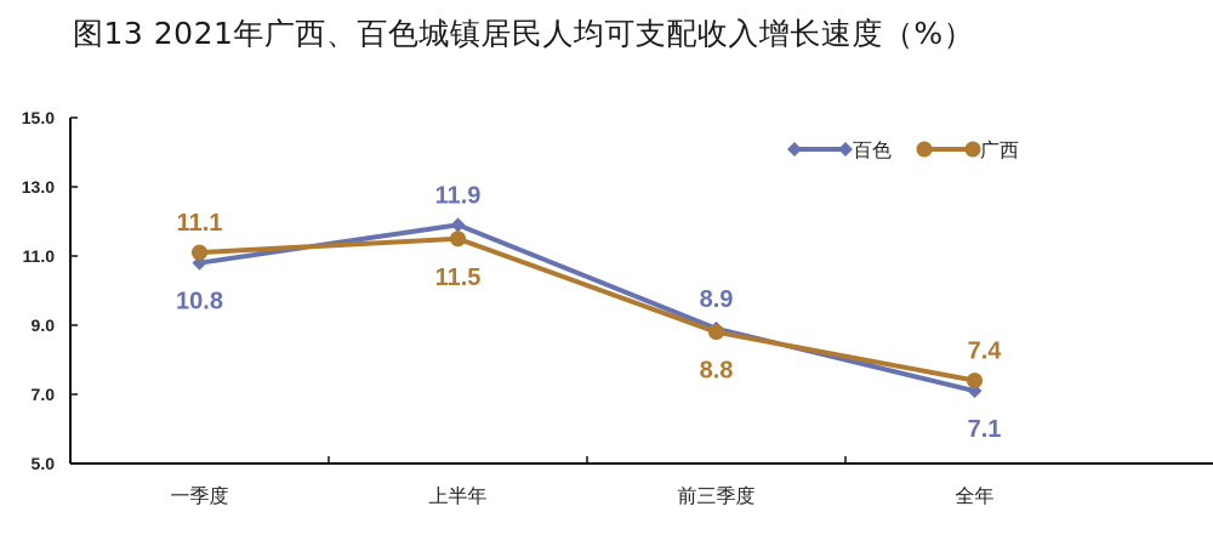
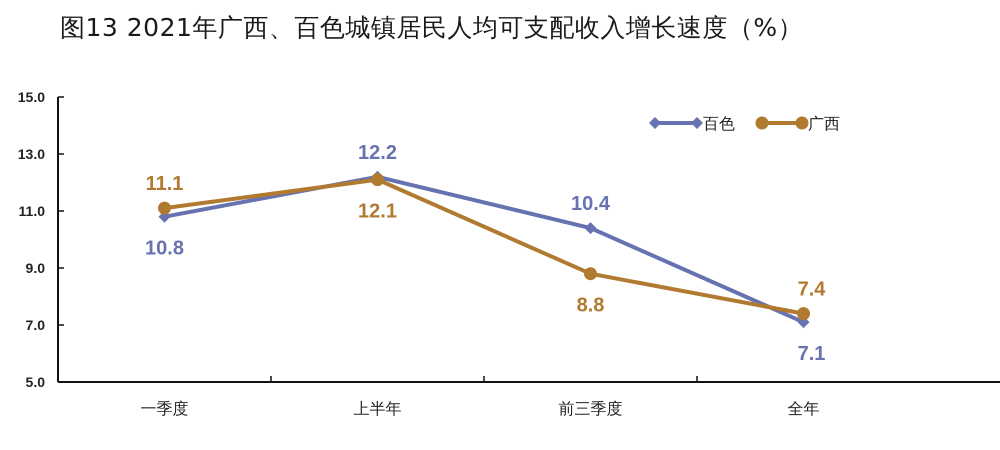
百色/上半年: 11.9 -> 12.2
广西/上半年: 11.5 -> 12.1
百色/前三季度: 8.9 -> 10.4
